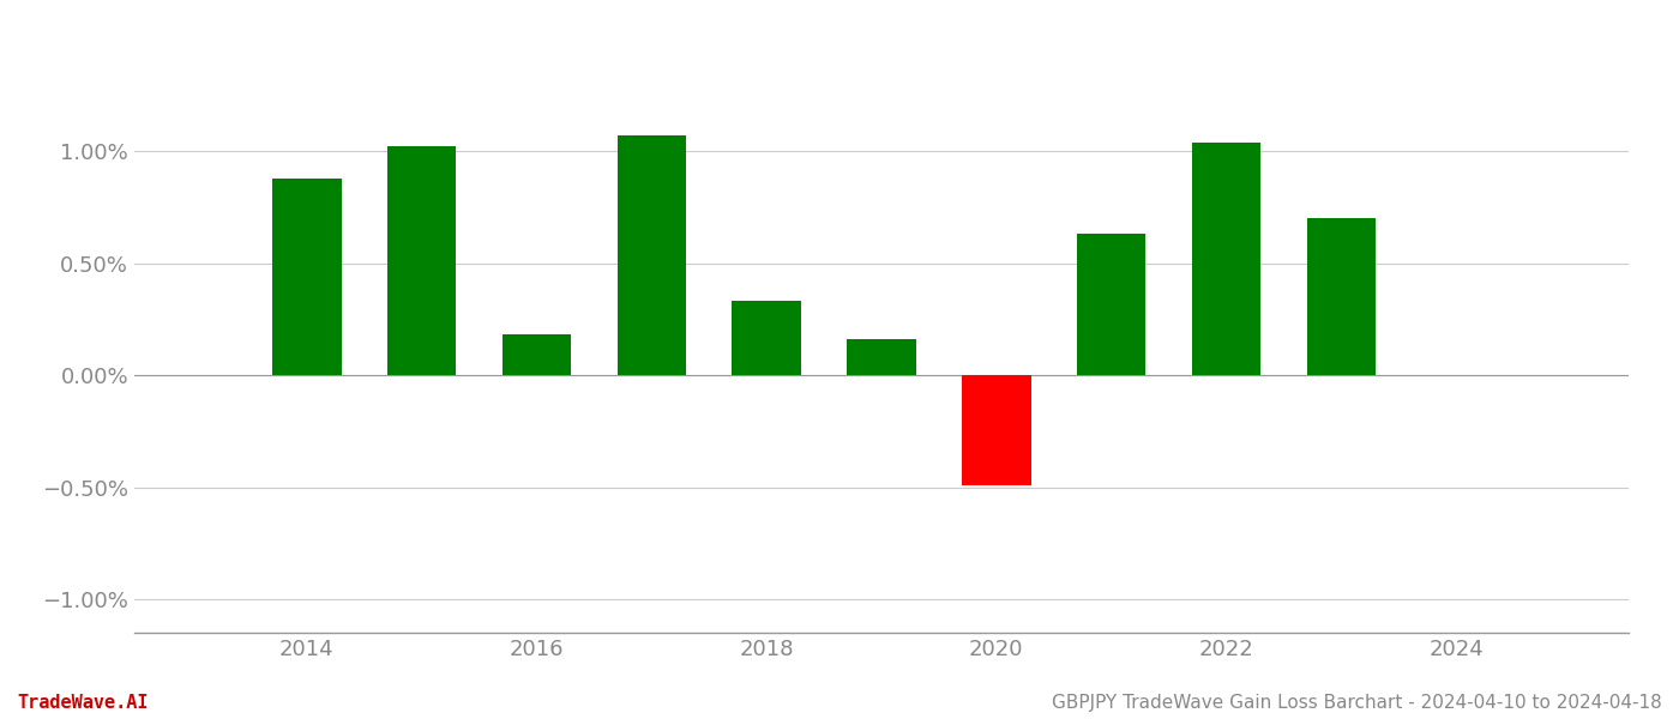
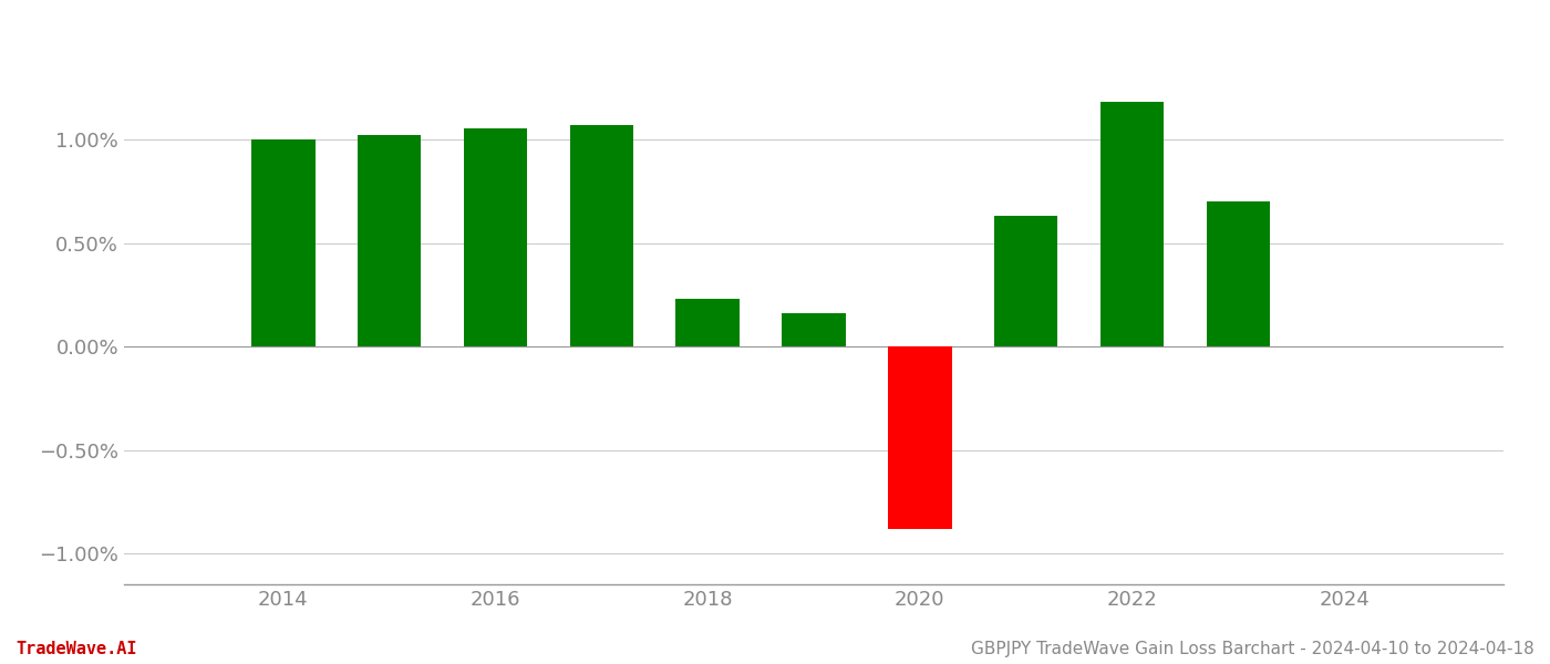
2014: 0.88% -> 1.00%
2016: 0.18% -> 1.05%
2018: 0.33% -> 0.23%
2020: -0.49% -> -0.88%
2022: 1.04% -> 1.18%
